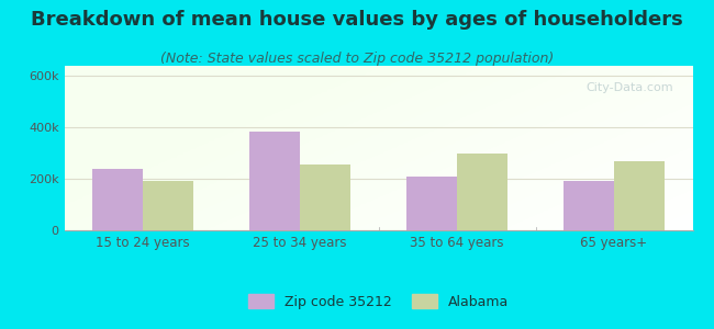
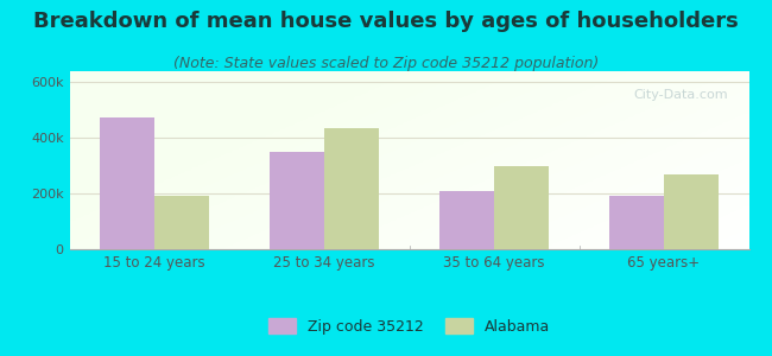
Zip code 35212/15 to 24 years: 240k -> 475k
Zip code 35212/25 to 34 years: 385k -> 350k
Alabama/25 to 34 years: 255k -> 435k
